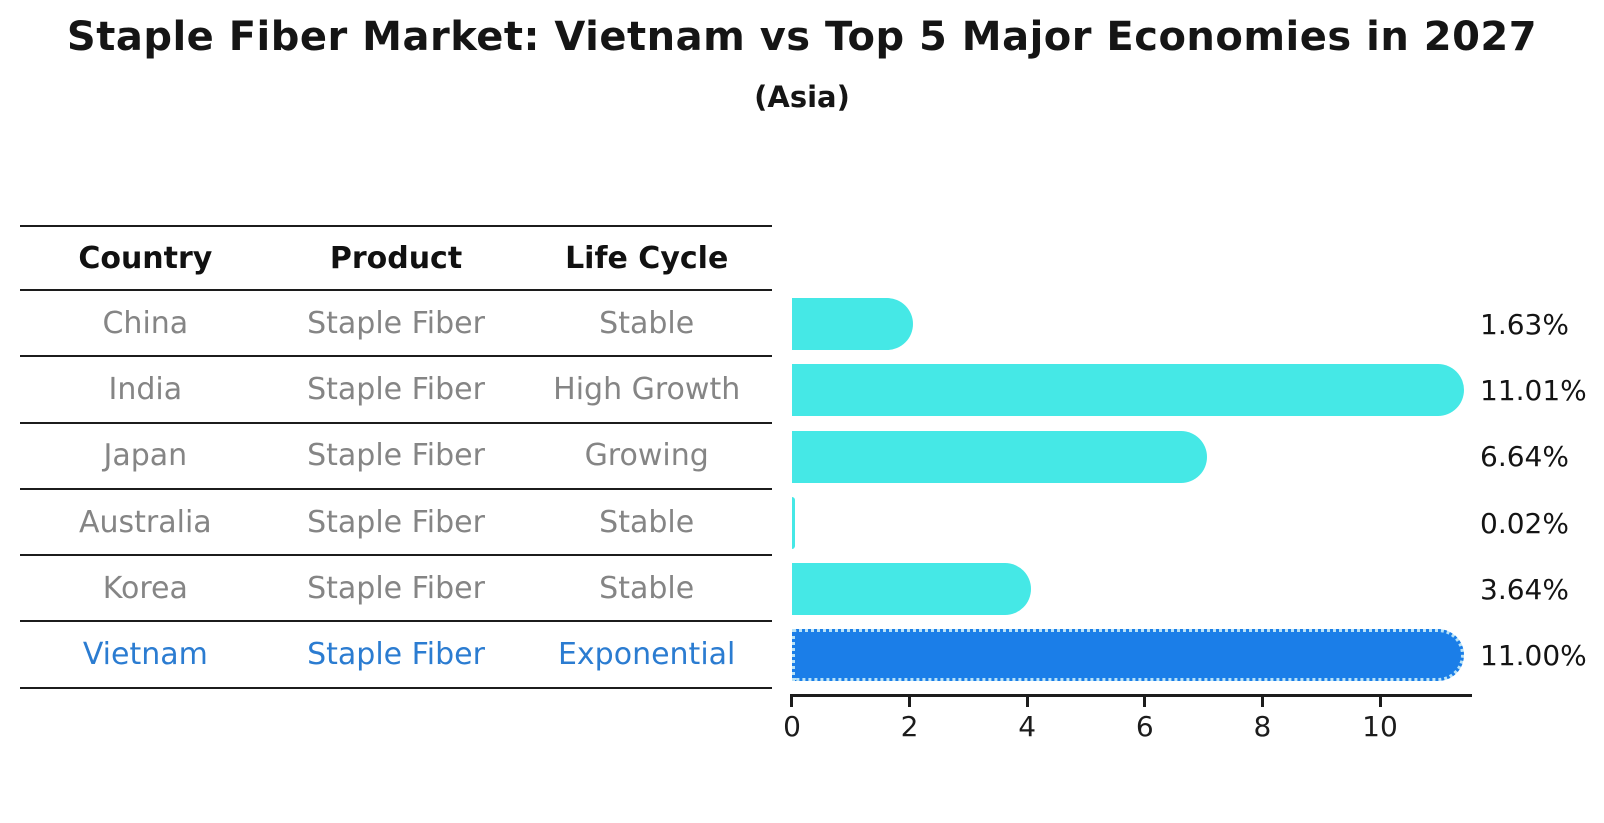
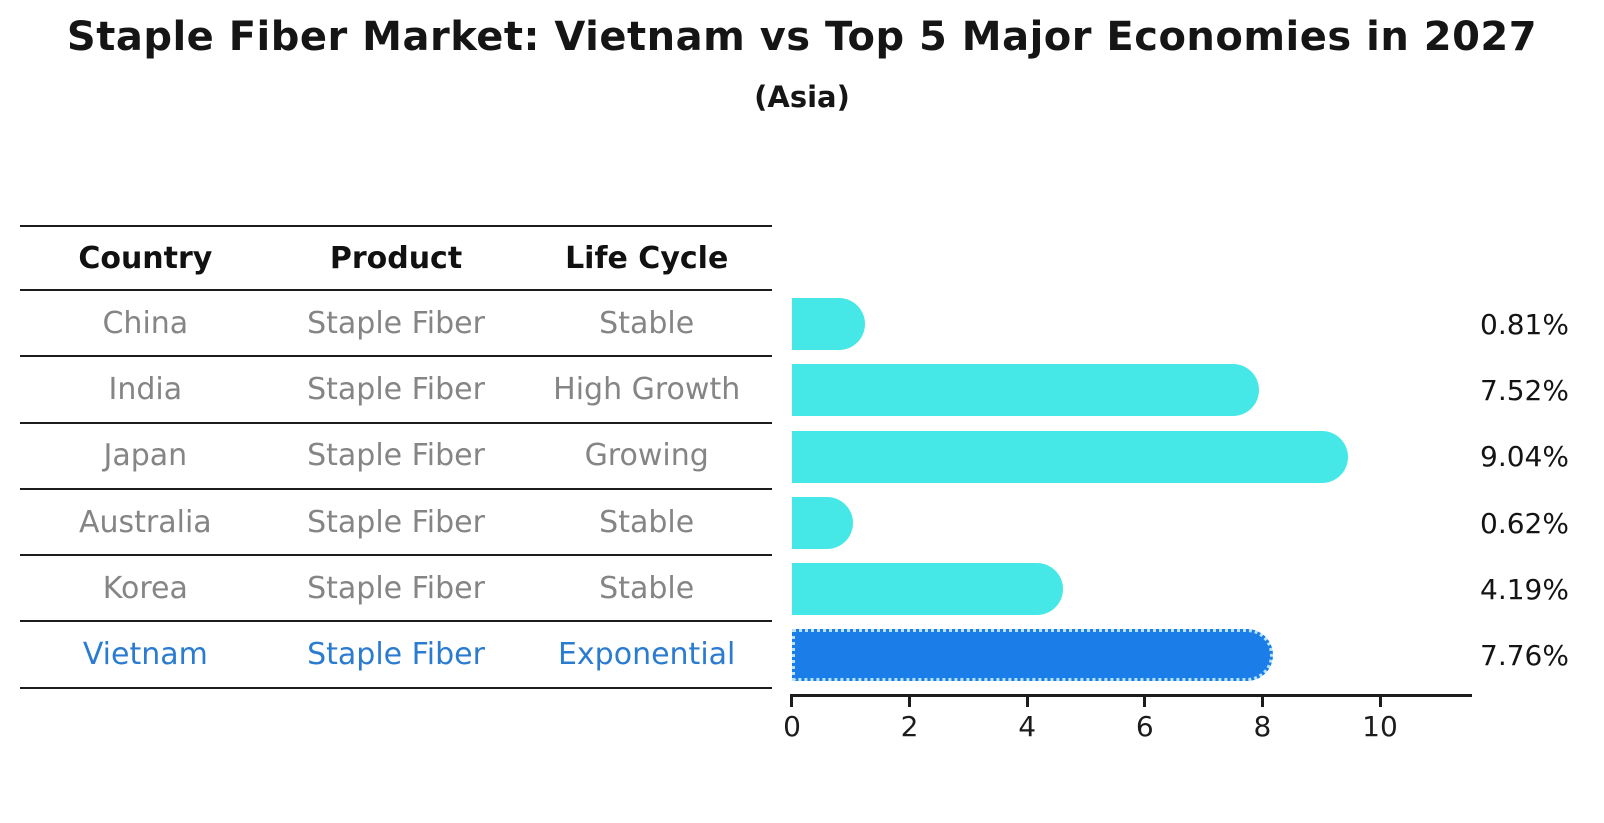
China: 1.63% -> 0.81%
India: 11.01% -> 7.52%
Japan: 6.64% -> 9.04%
Australia: 0.02% -> 0.62%
Korea: 3.64% -> 4.19%
Vietnam: 11.00% -> 7.76%
